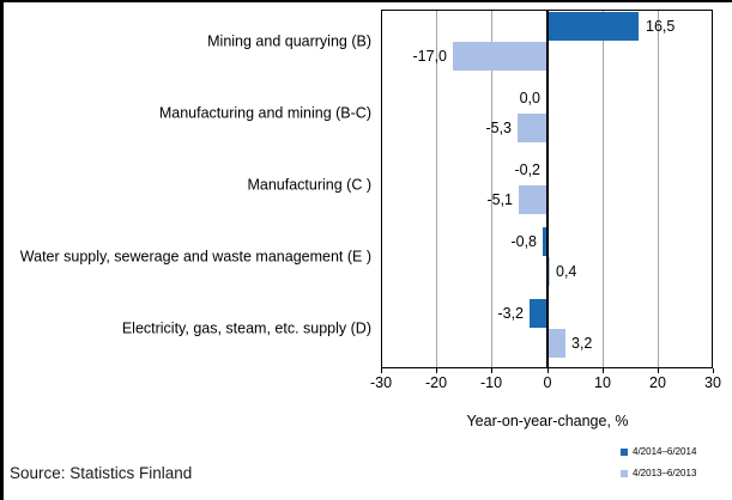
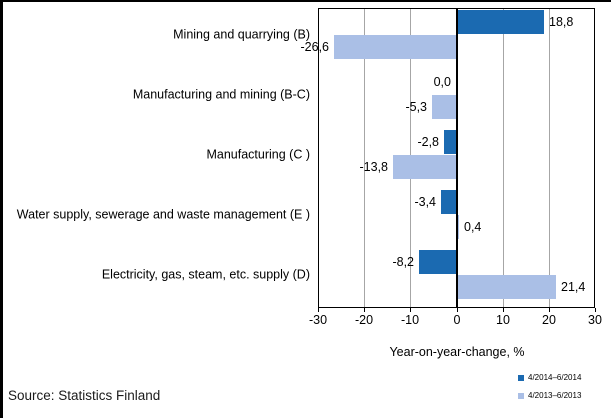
4/2014–6/2014/Mining and quarrying (B): 16,5 -> 18,8
4/2013–6/2013/Mining and quarrying (B): -17,0 -> -26,6
4/2014–6/2014/Manufacturing (C ): -0,2 -> -2,8
4/2013–6/2013/Manufacturing (C ): -5,1 -> -13,8
4/2014–6/2014/Water supply, sewerage and waste management (E ): -0,8 -> -3,4
4/2014–6/2014/Electricity, gas, steam, etc. supply (D): -3,2 -> -8,2
4/2013–6/2013/Electricity, gas, steam, etc. supply (D): 3,2 -> 21,4
